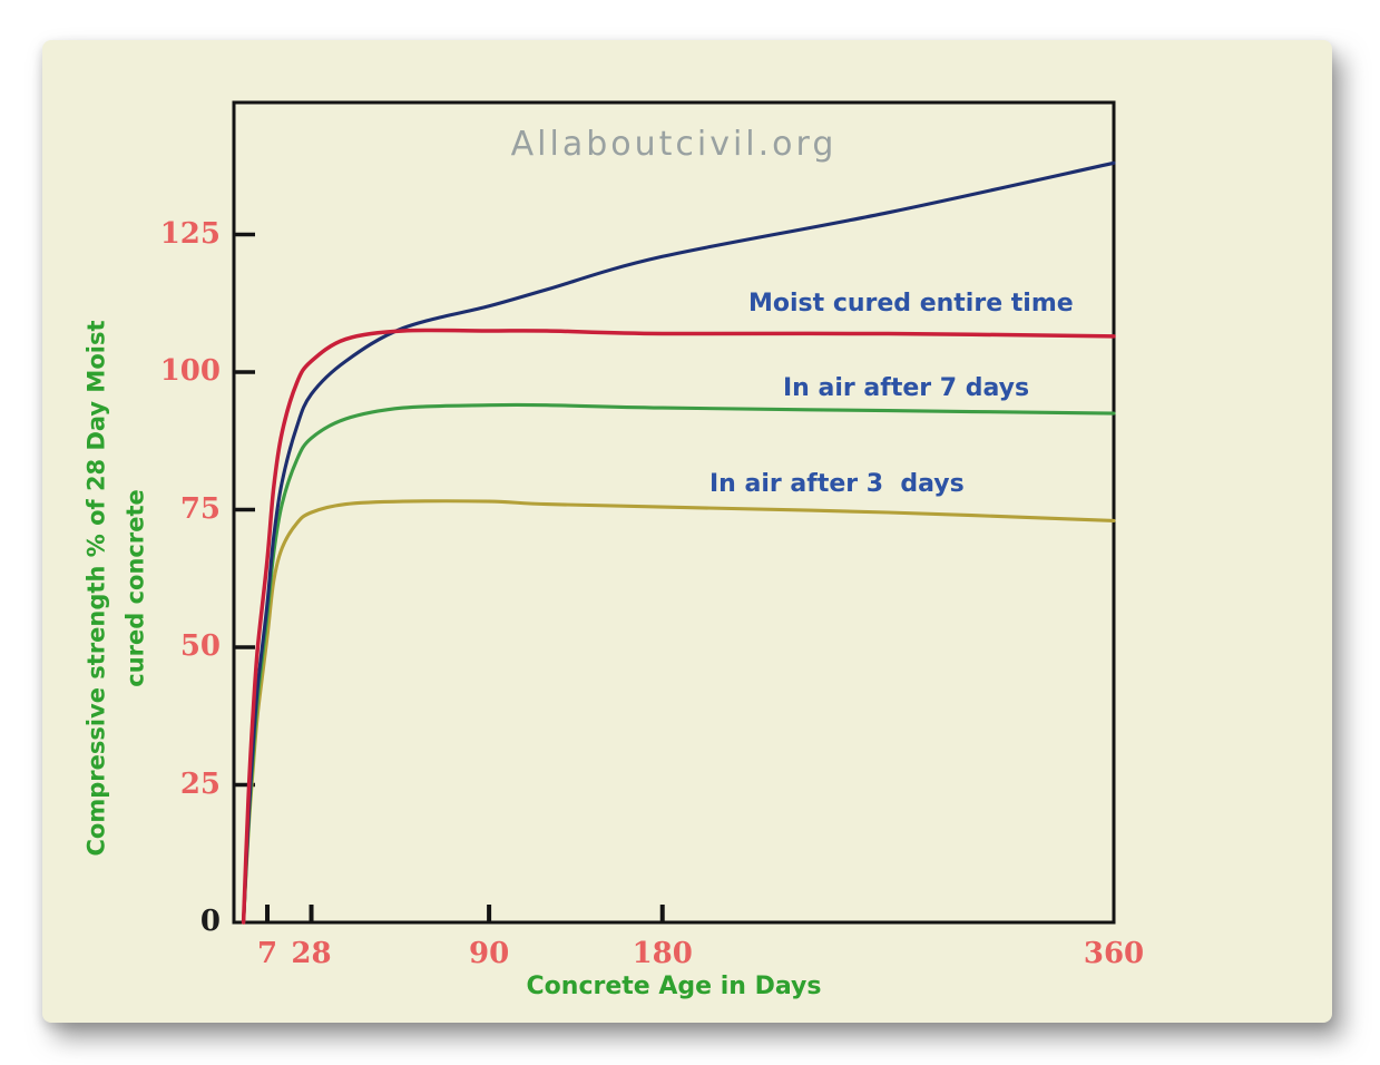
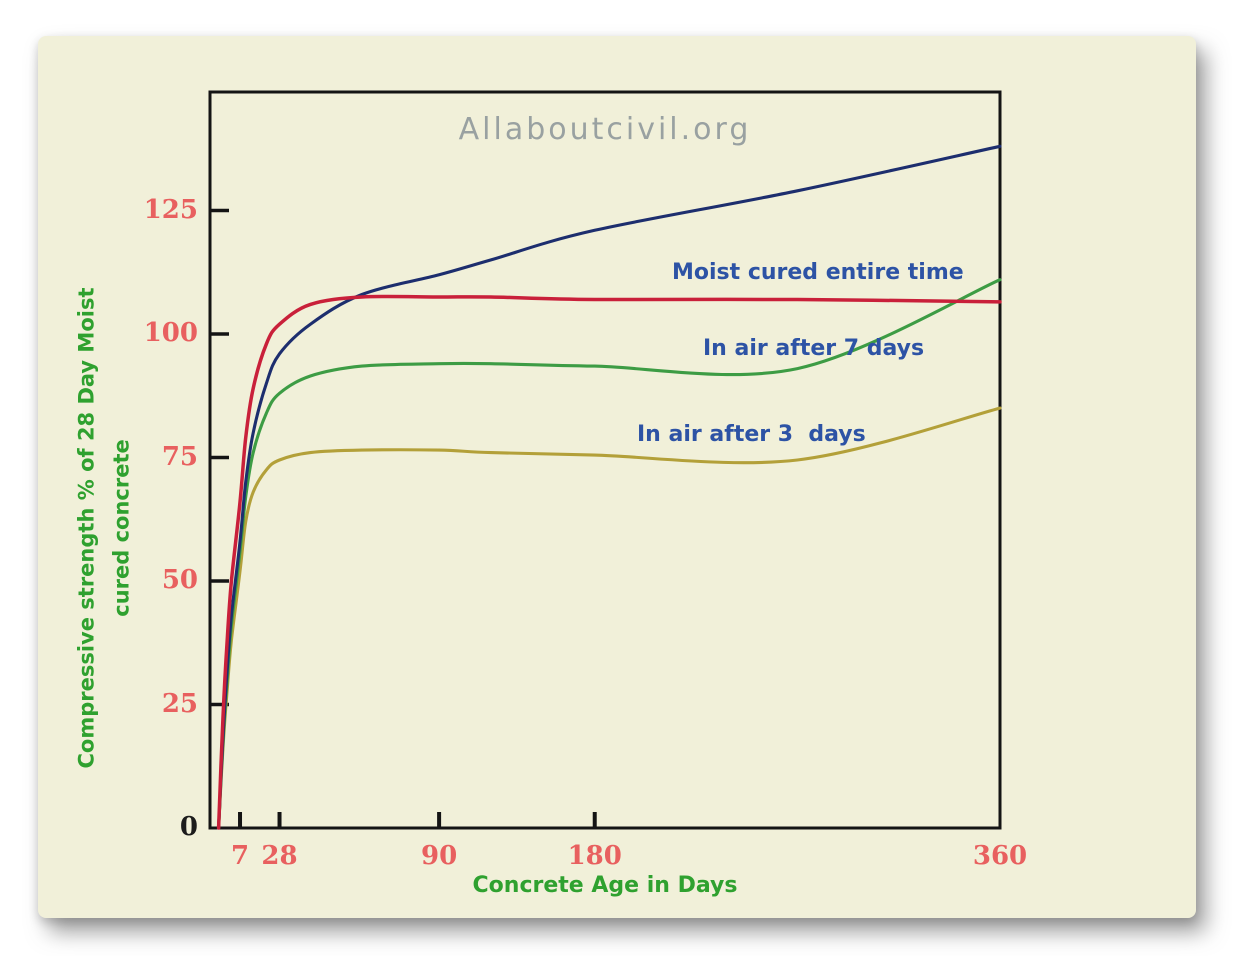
In air after 7 days/360: 92 -> 111
In air after 3 days/360: 73 -> 85
